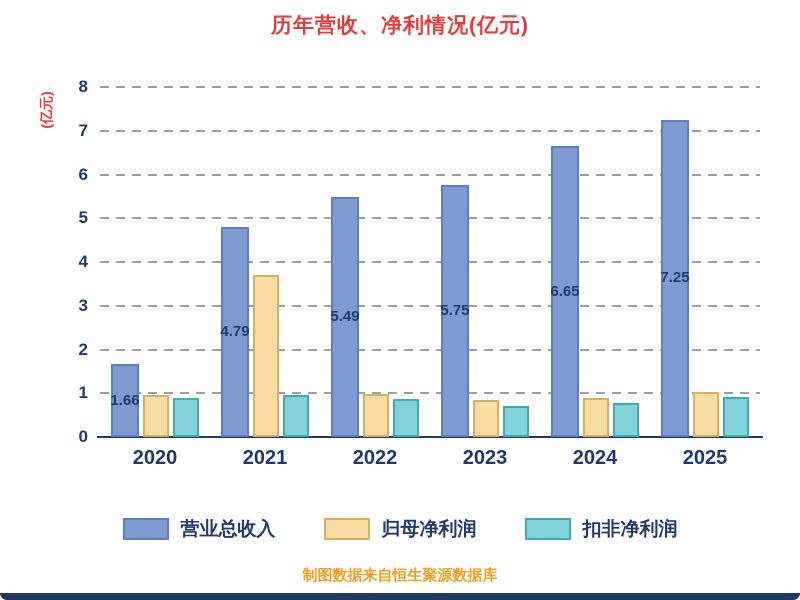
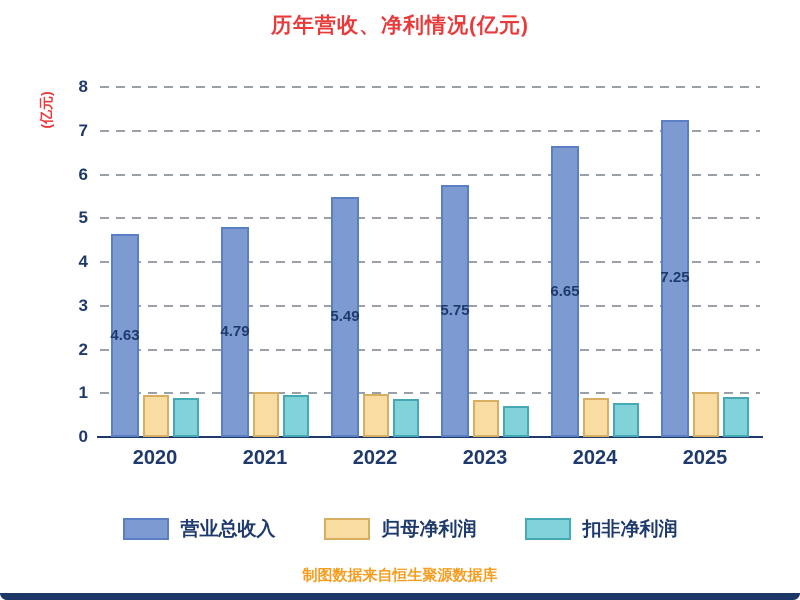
营业总收入/2020: 1.66 -> 4.63
归母净利润/2021: 3.7 -> 1.0
